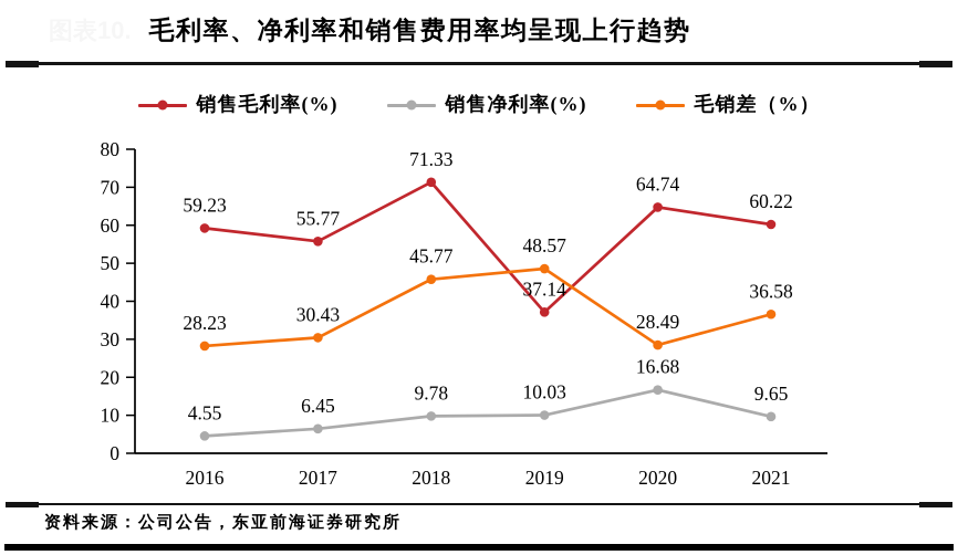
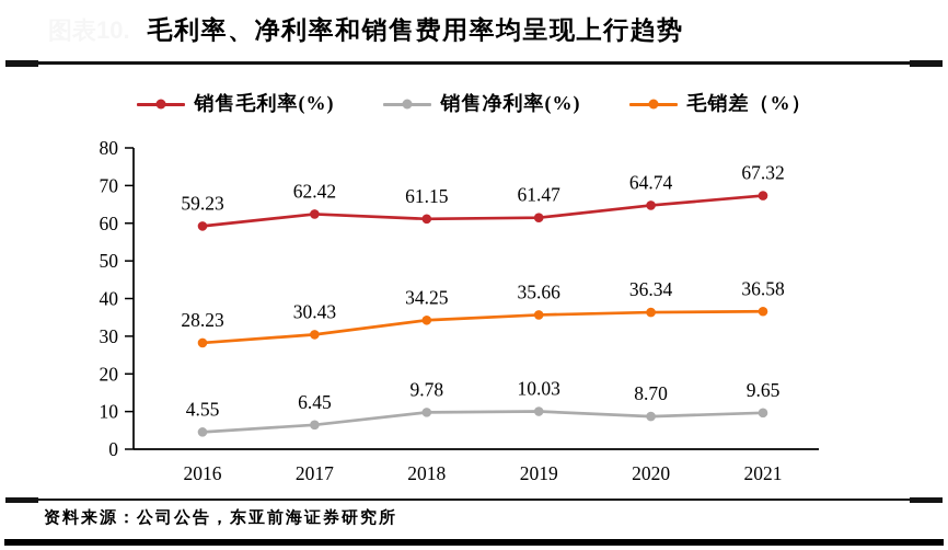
销售毛利率(%)/2017: 55.77 -> 62.42
销售毛利率(%)/2018: 71.33 -> 61.15
毛销差（%）/2018: 45.77 -> 34.25
销售毛利率(%)/2019: 37.14 -> 61.47
毛销差（%）/2019: 48.57 -> 35.66
销售净利率(%)/2020: 16.68 -> 8.70
毛销差（%）/2020: 28.49 -> 36.34
销售毛利率(%)/2021: 60.22 -> 67.32
